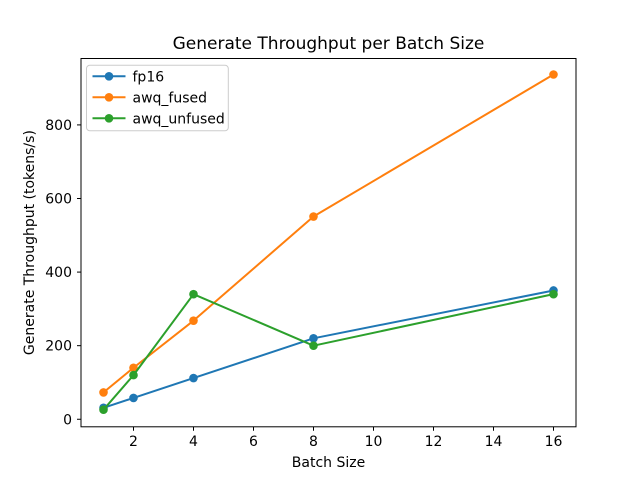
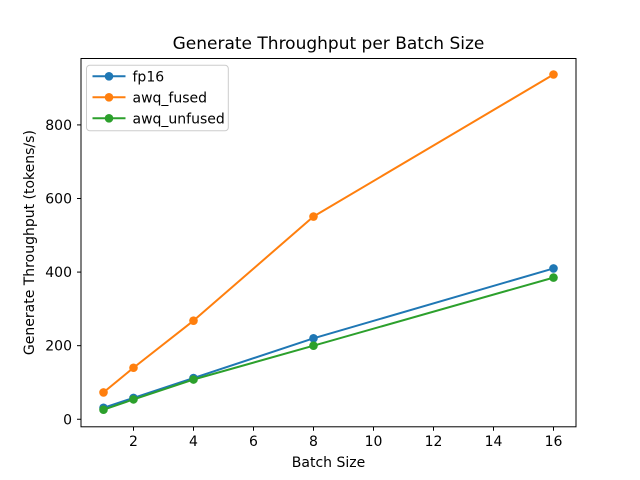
awq_unfused/2: 120 -> 50
awq_unfused/4: 340 -> 110
fp16/16: 350 -> 410
awq_unfused/16: 340 -> 380
